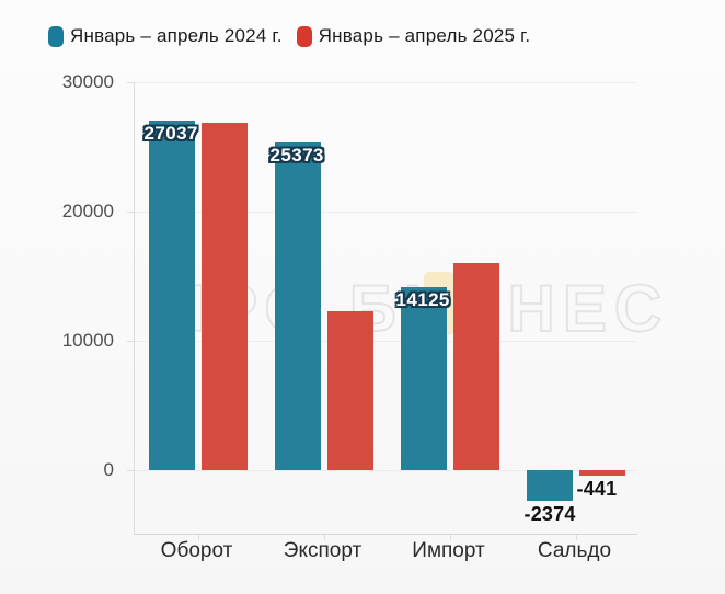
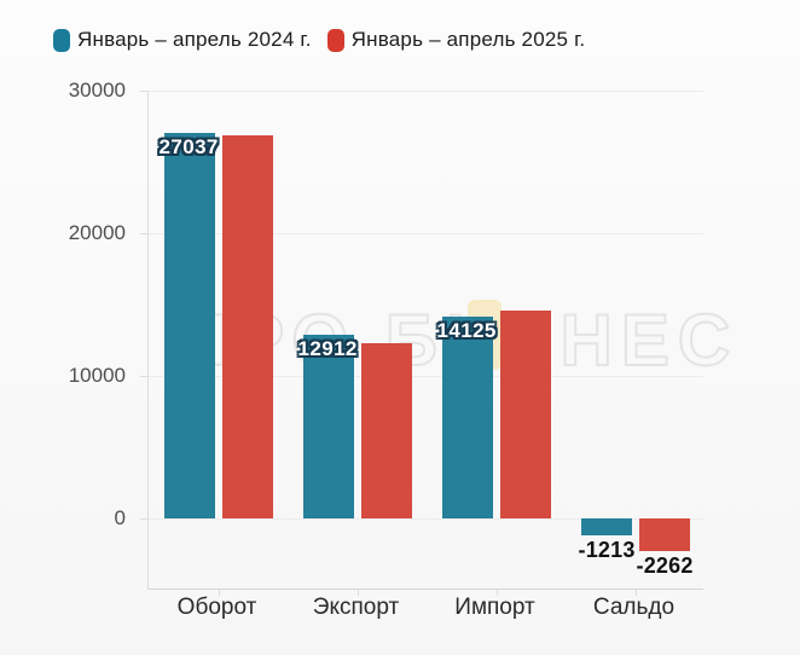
Январь – апрель 2024 г./Экспорт: 25373 -> 12912
Январь – апрель 2025 г./Импорт: 16000 -> 14600
Январь – апрель 2024 г./Сальдо: -2374 -> -1213
Январь – апрель 2025 г./Сальдо: -441 -> -2262
